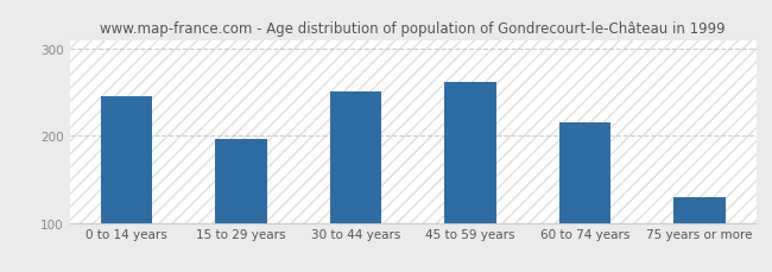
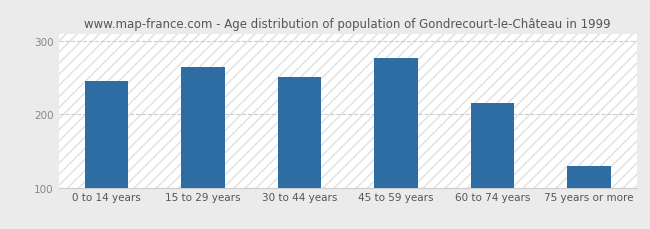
15 to 29 years: 196 -> 265
45 to 59 years: 262 -> 276
